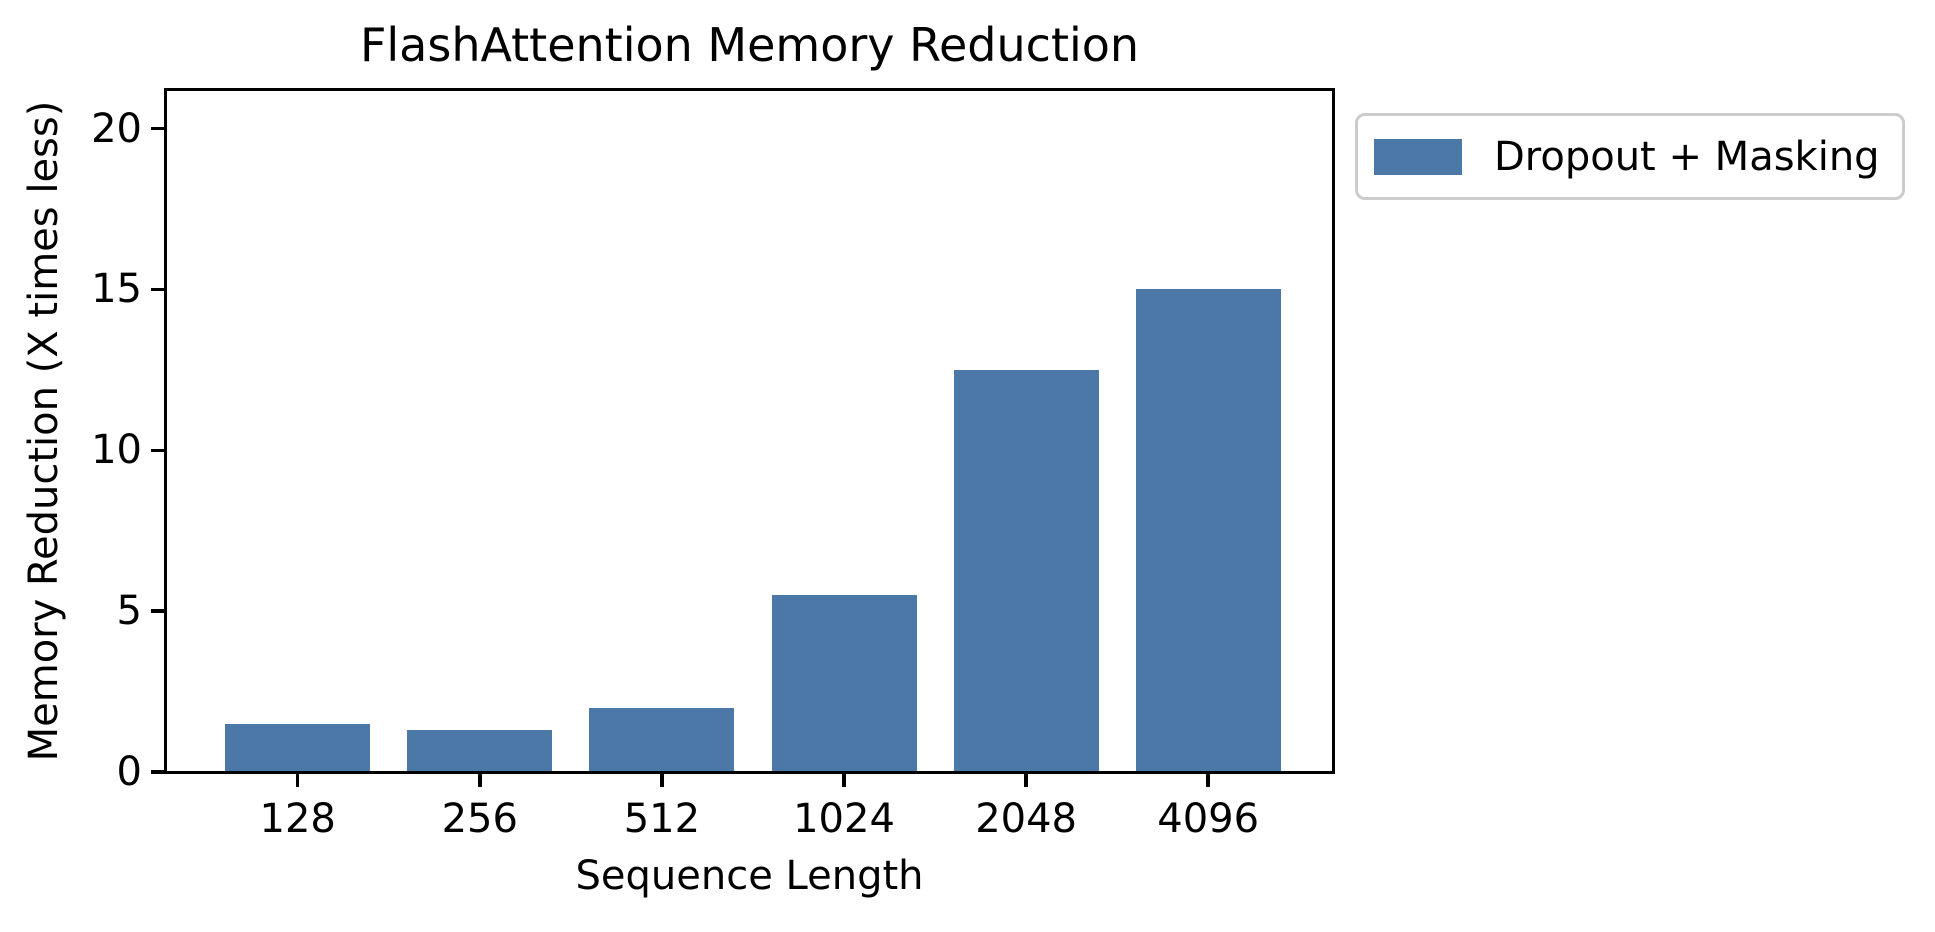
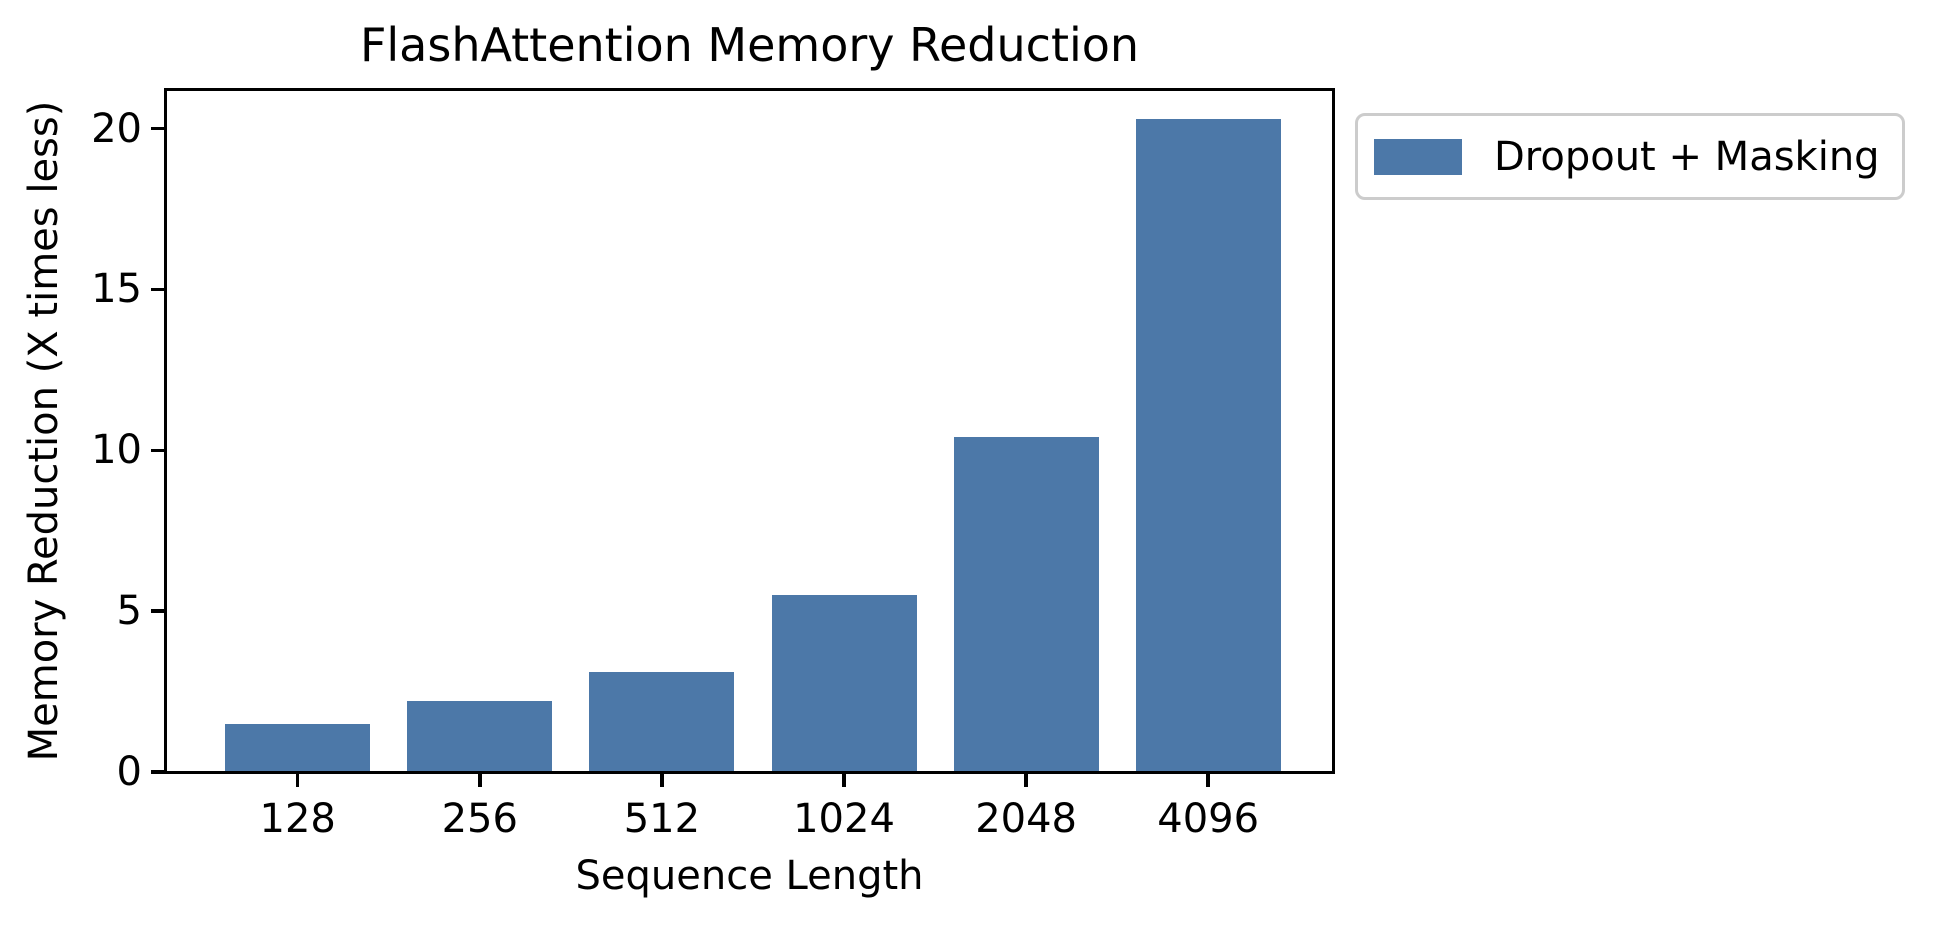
256: 1.3 -> 2.2
512: 2.0 -> 3.1
2048: 12.5 -> 10.4
4096: 15.0 -> 20.3
